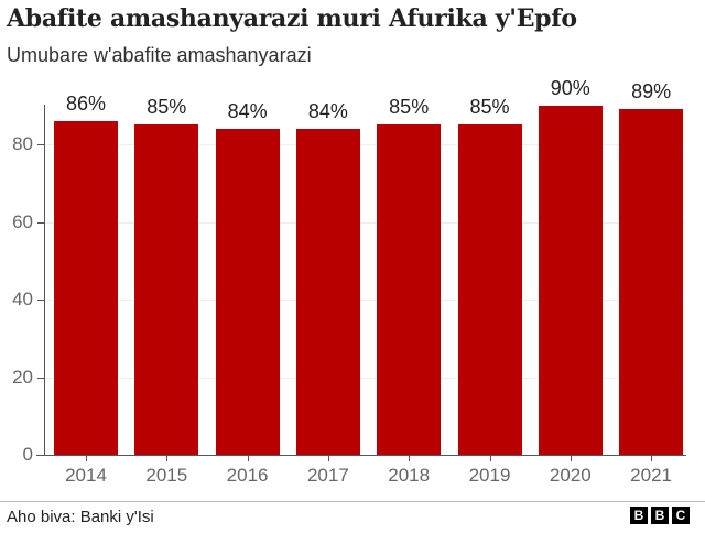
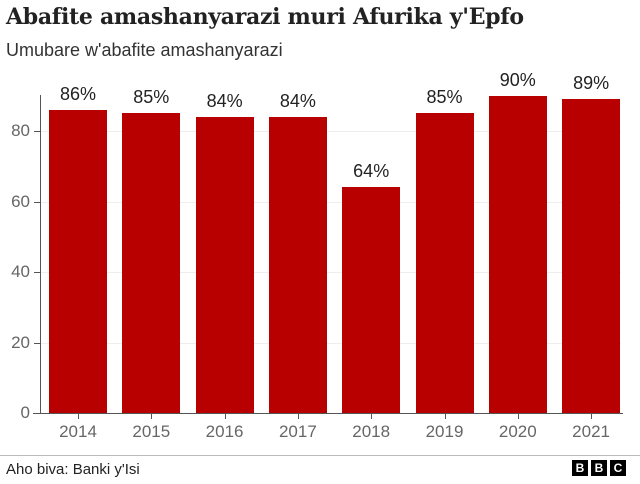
2018: 85% -> 64%
